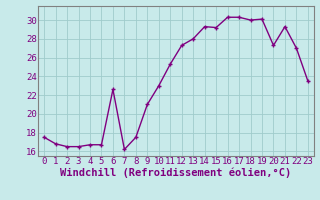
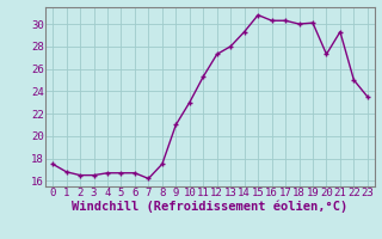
6: 22.6 -> 16.7
15: 29.2 -> 30.8
22: 27.0 -> 25.0
